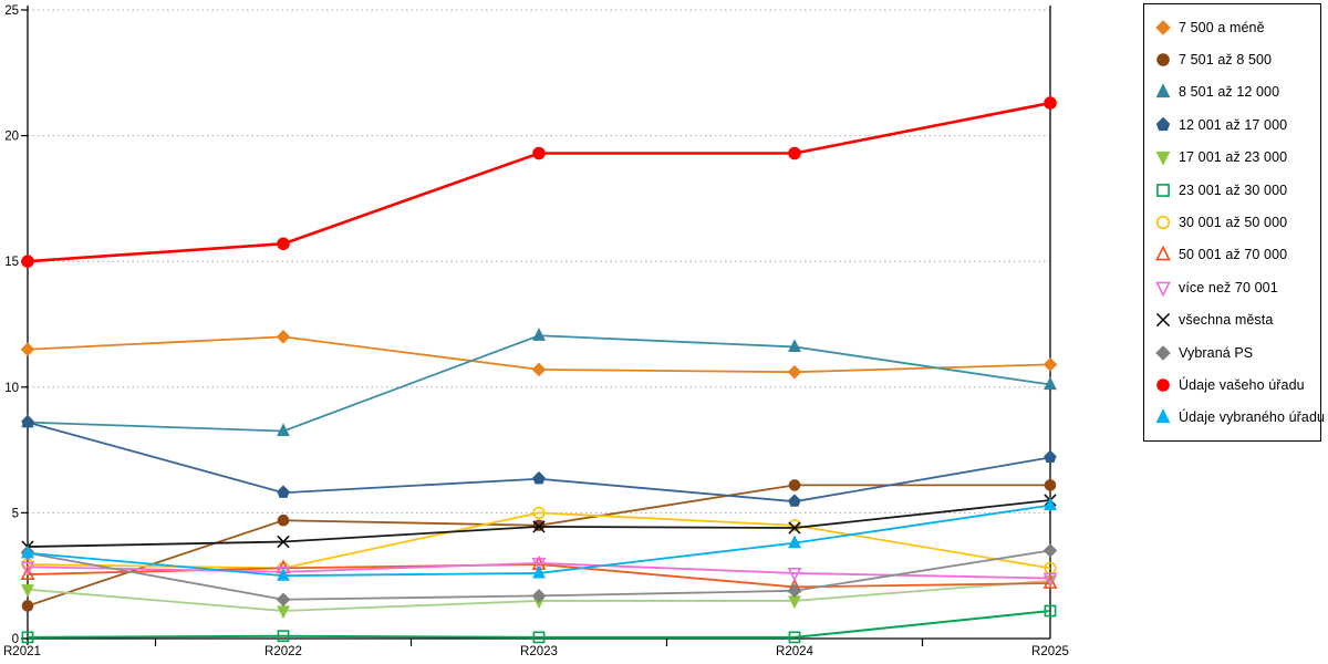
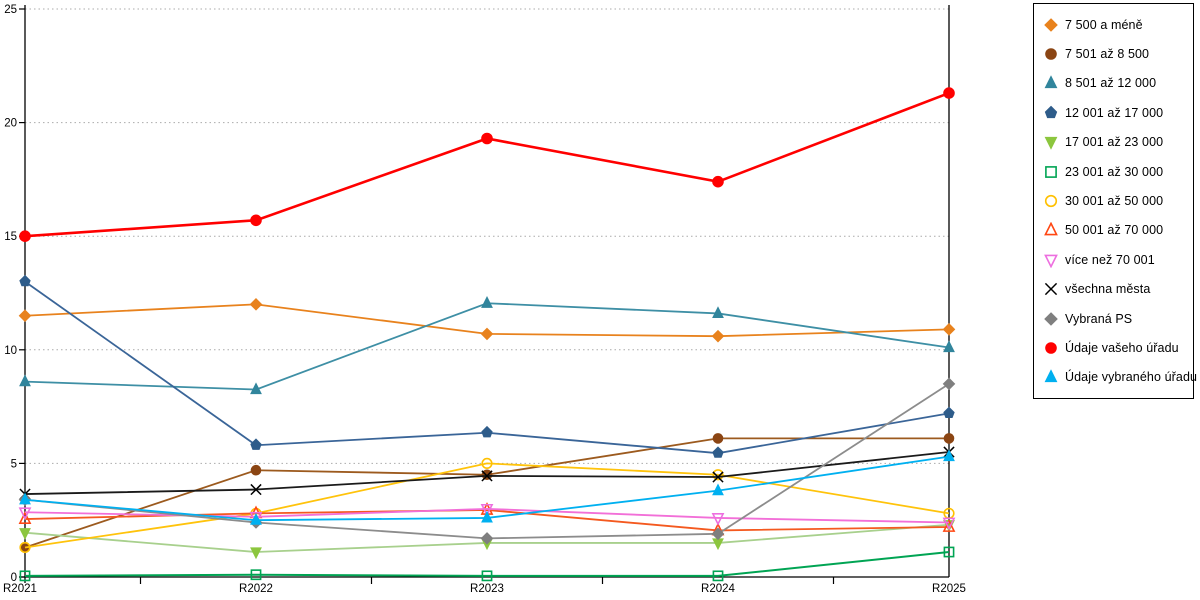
12 001 až 17 000/R2021: 8.6 -> 13.0
30 001 až 50 000/R2021: 3.0 -> 1.3
Vybraná PS/R2022: 1.6 -> 2.4
Údaje vašeho úřadu/R2024: 19.3 -> 17.4
Vybraná PS/R2025: 3.5 -> 8.5
